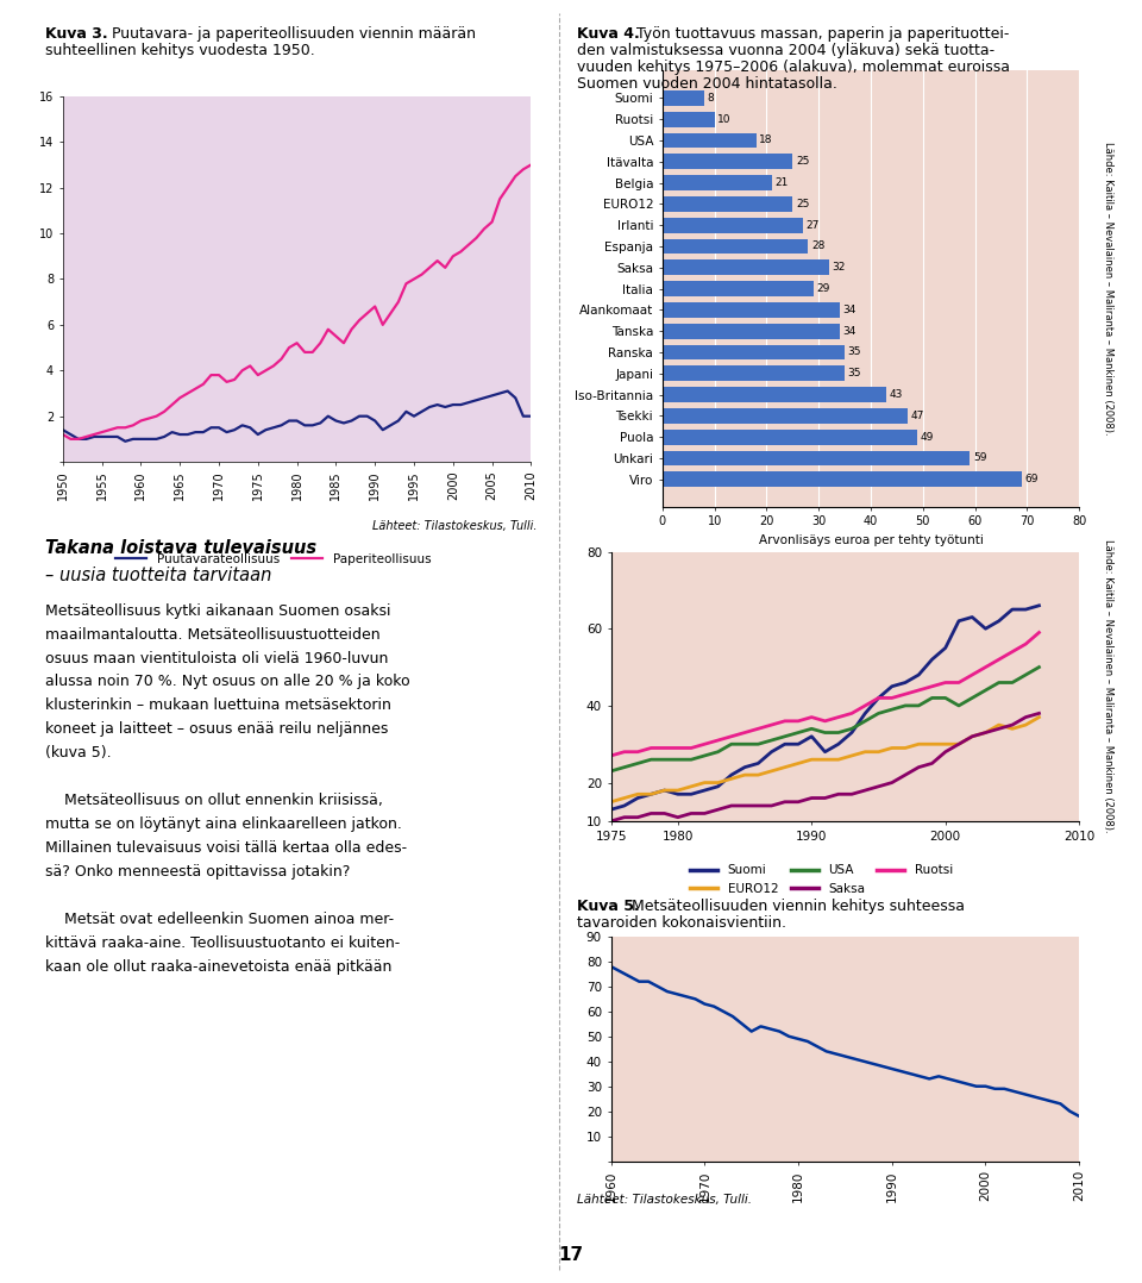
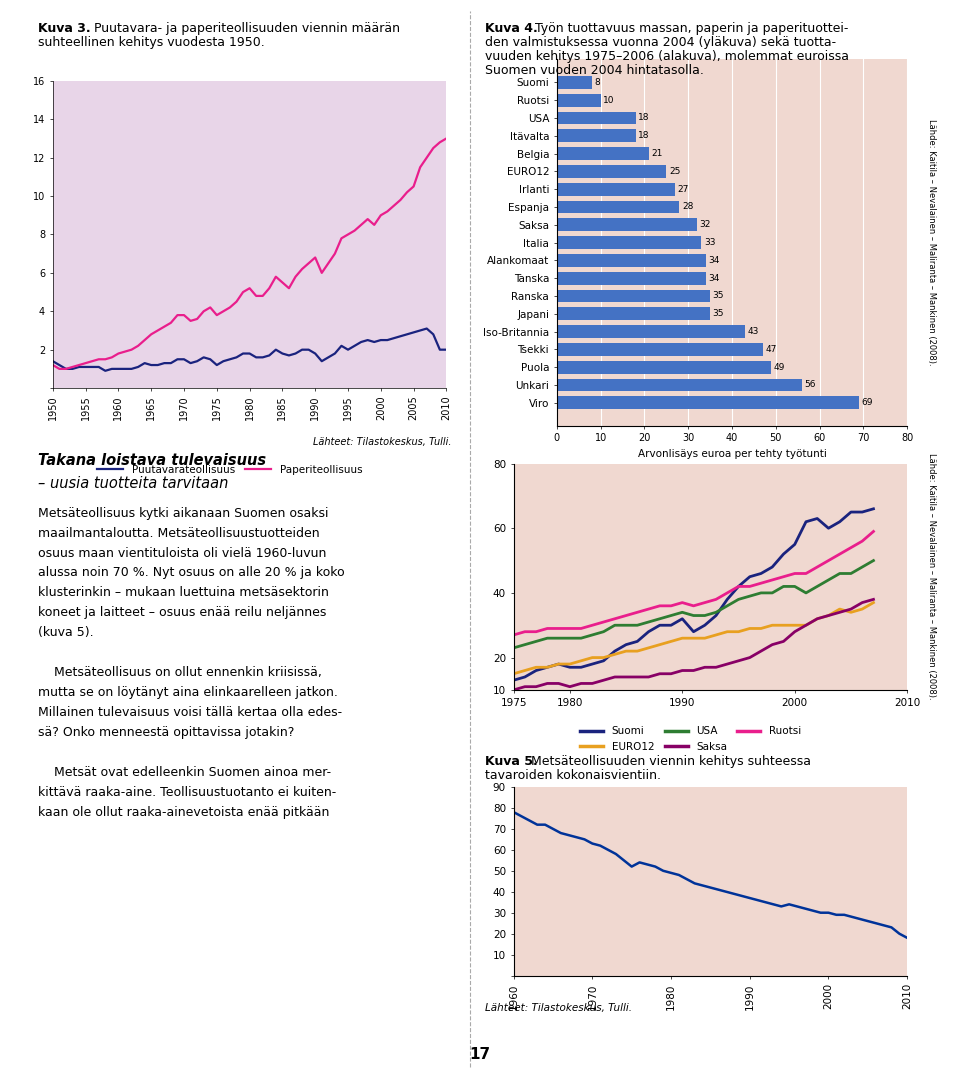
Itävalta: 25 -> 18
Italia: 29 -> 33
Unkari: 59 -> 56
